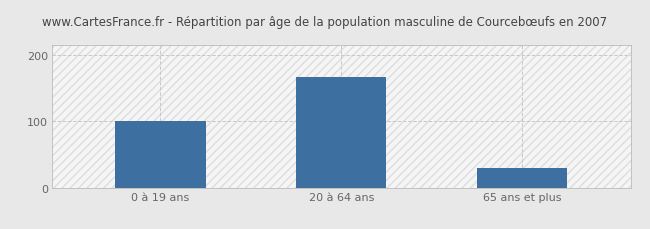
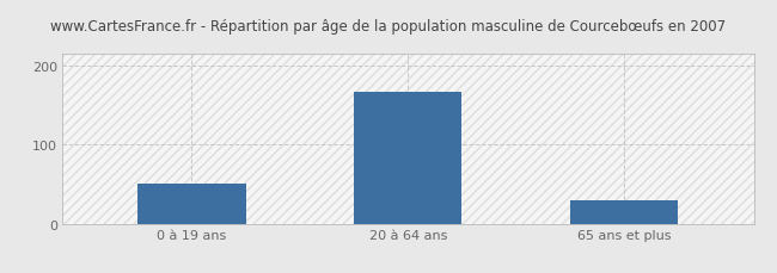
0 à 19 ans: 101 -> 50
